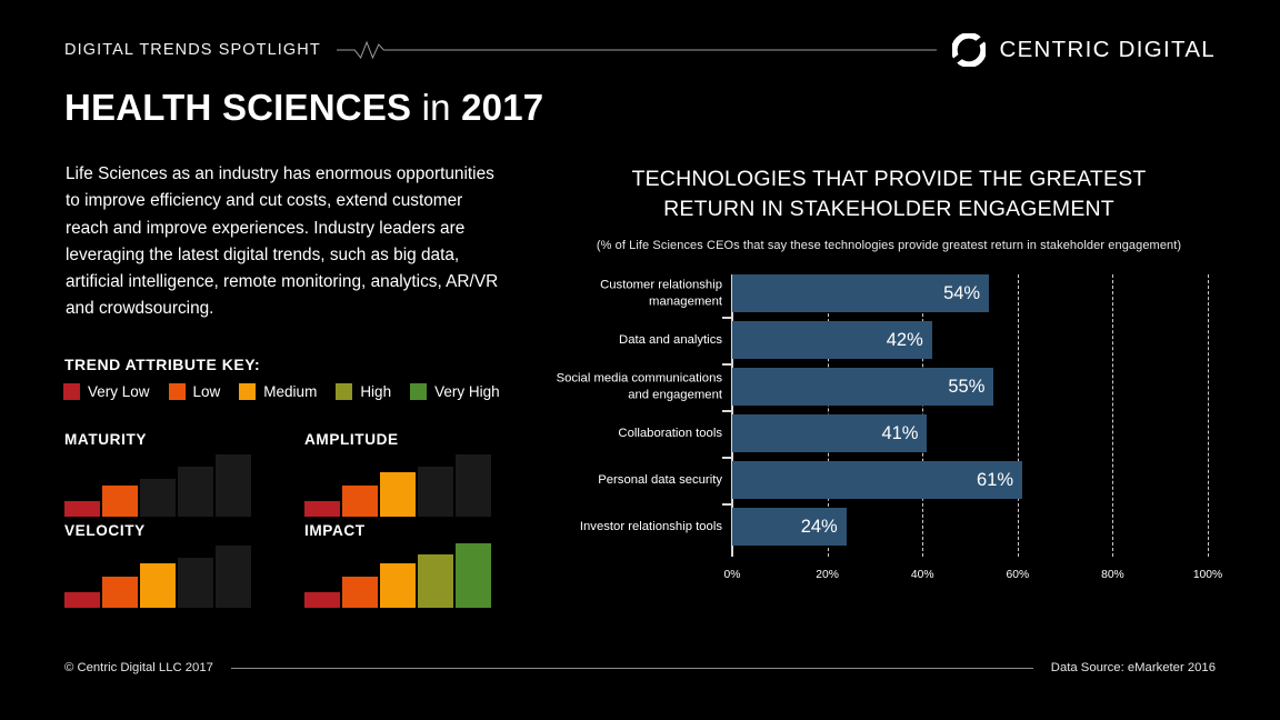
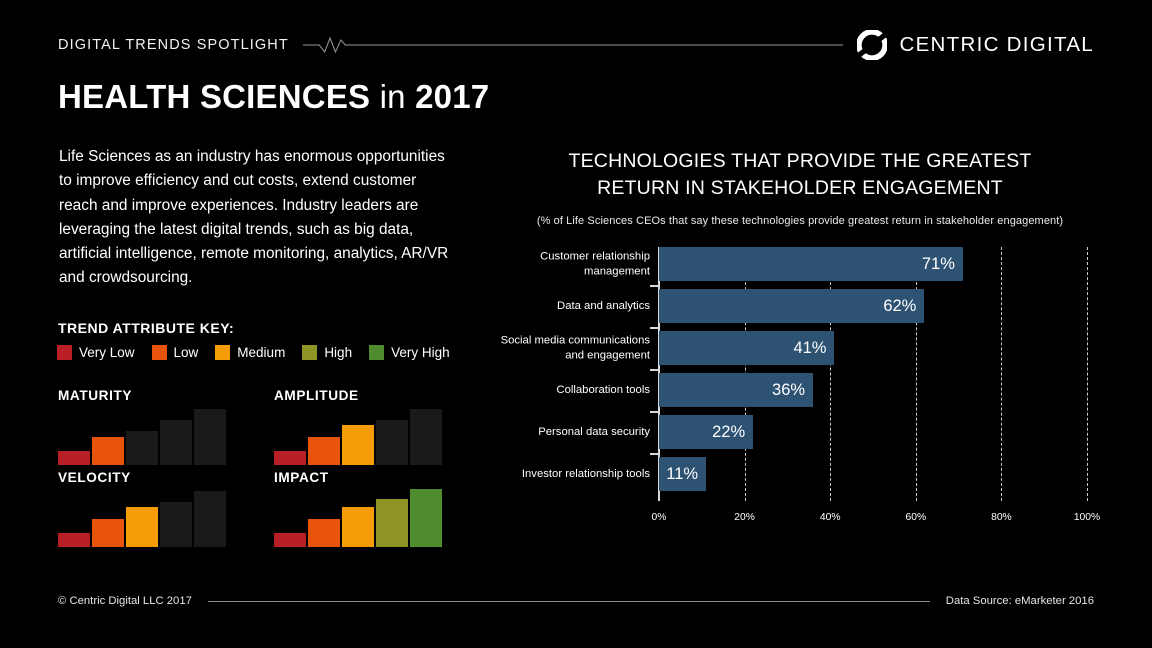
Customer relationship management: 54% -> 71%
Data and analytics: 42% -> 62%
Social media communications and engagement: 55% -> 41%
Collaboration tools: 41% -> 36%
Personal data security: 61% -> 22%
Investor relationship tools: 24% -> 11%
